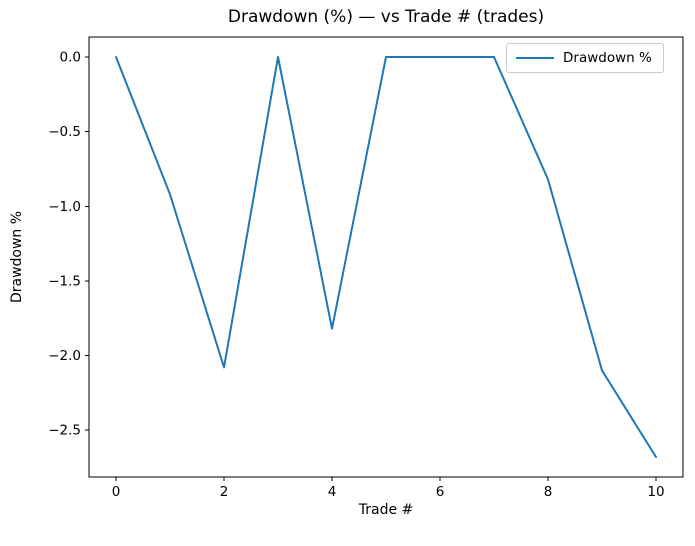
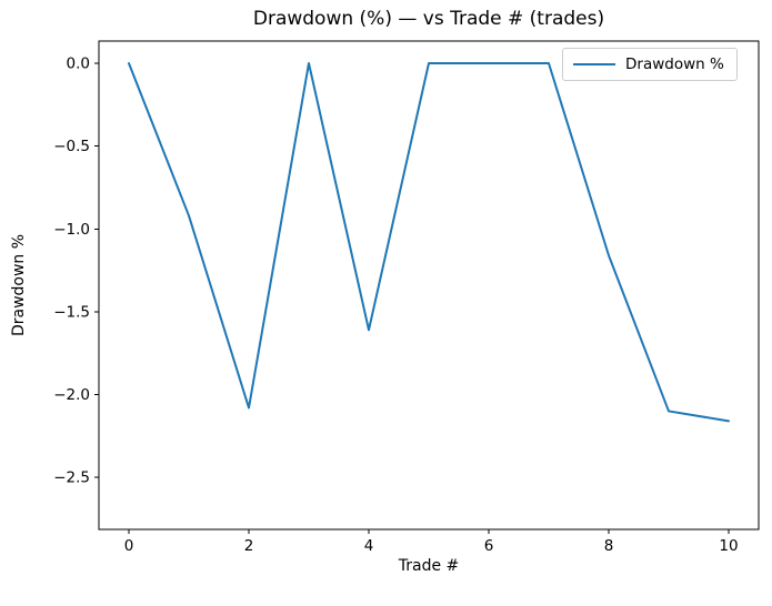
4: -1.82 -> -1.61
8: -0.82 -> -1.16
10: -2.68 -> -2.16
